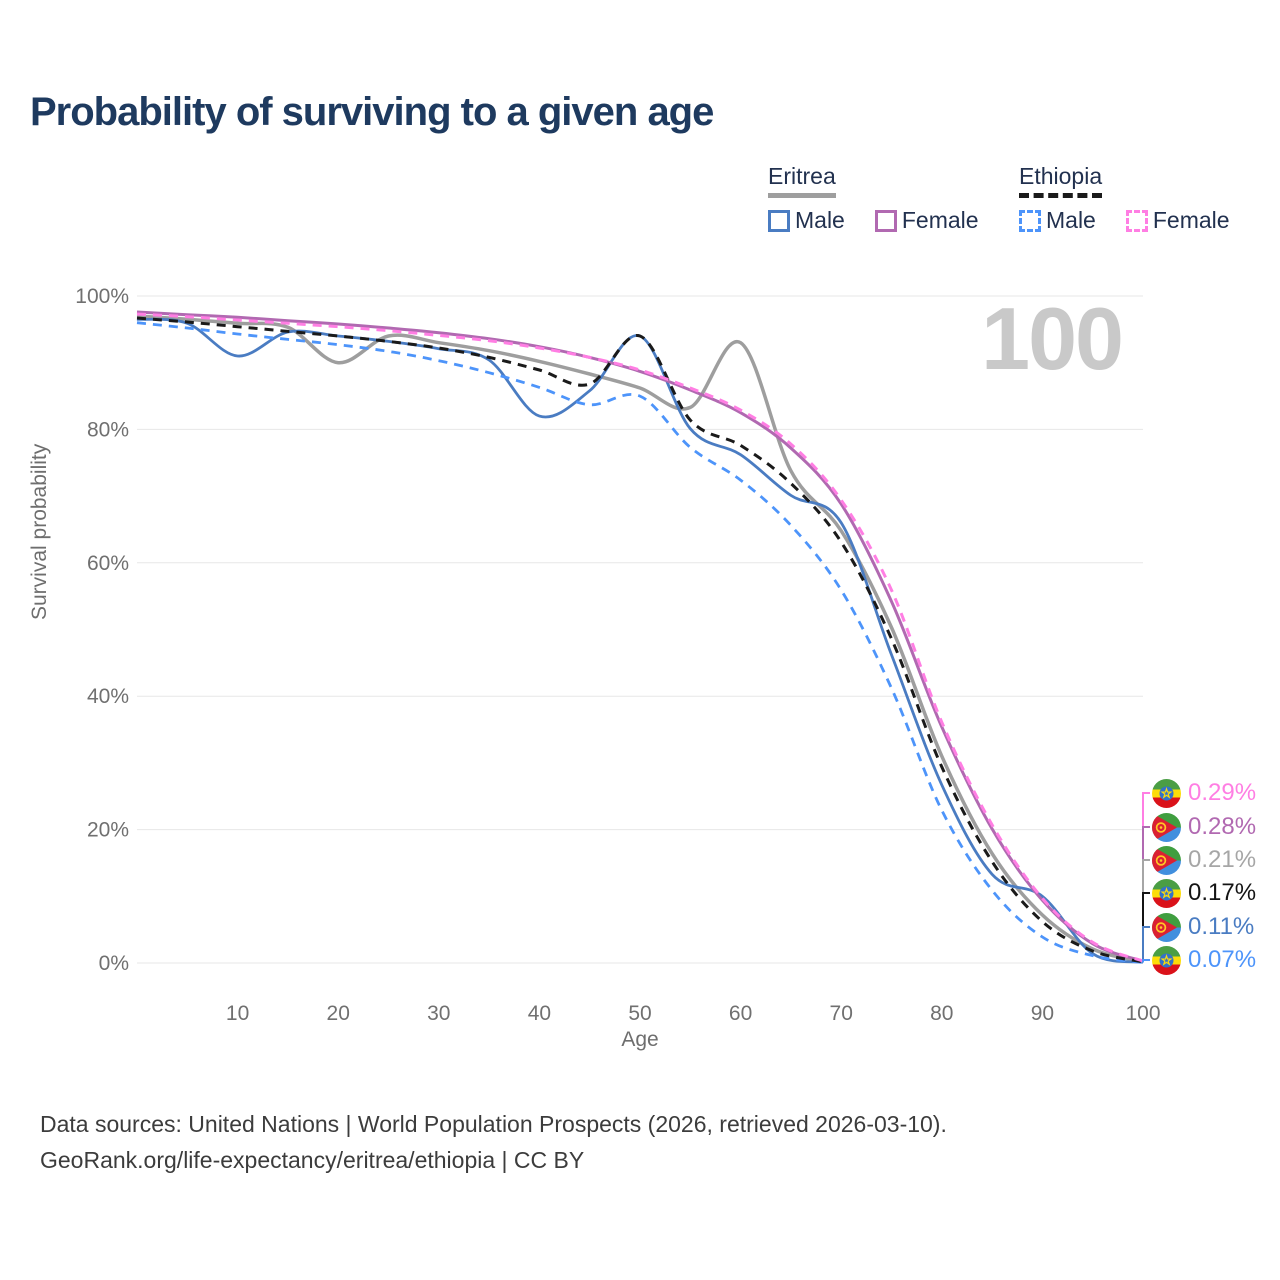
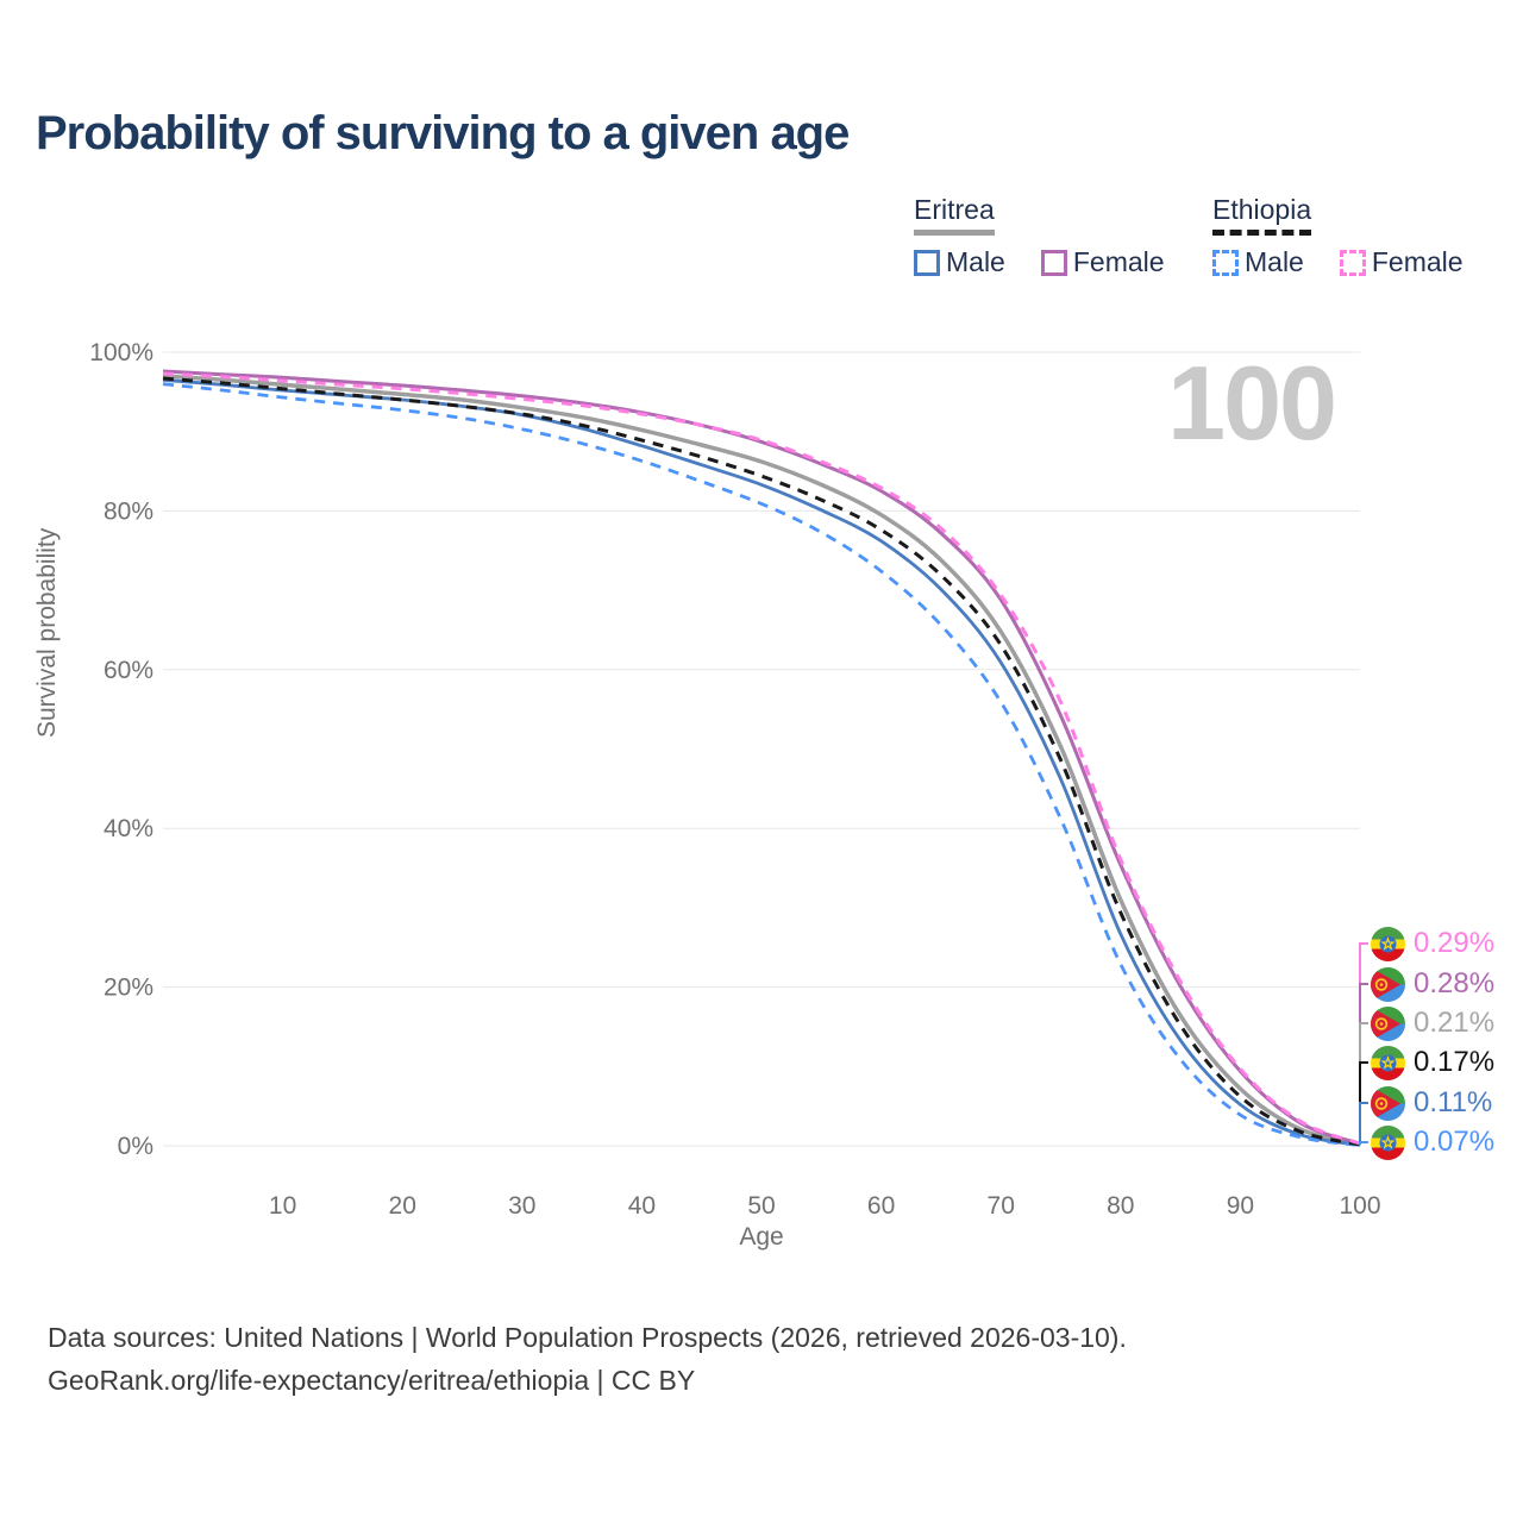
Eritrea Male/10: 91% -> 95%
Eritrea/20: 90% -> 95%
Eritrea Male/40: 82% -> 88%
Eritrea Male/50: 94% -> 83%
Ethiopia Male/50: 85% -> 81%
Ethiopia/50: 94% -> 84%
Eritrea/60: 93% -> 80%
Eritrea Male/70: 66% -> 61%
Eritrea Male/90: 10% -> 5%
